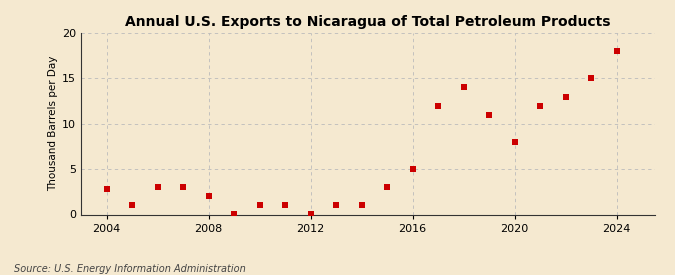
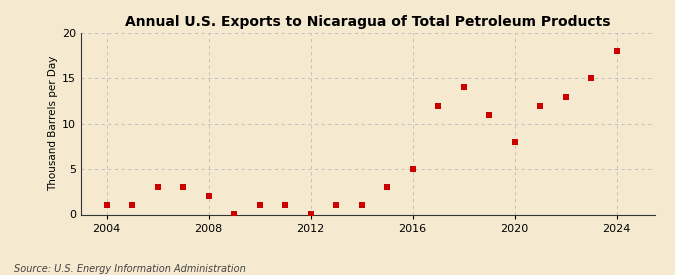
2004: 2.8 -> 1.0
